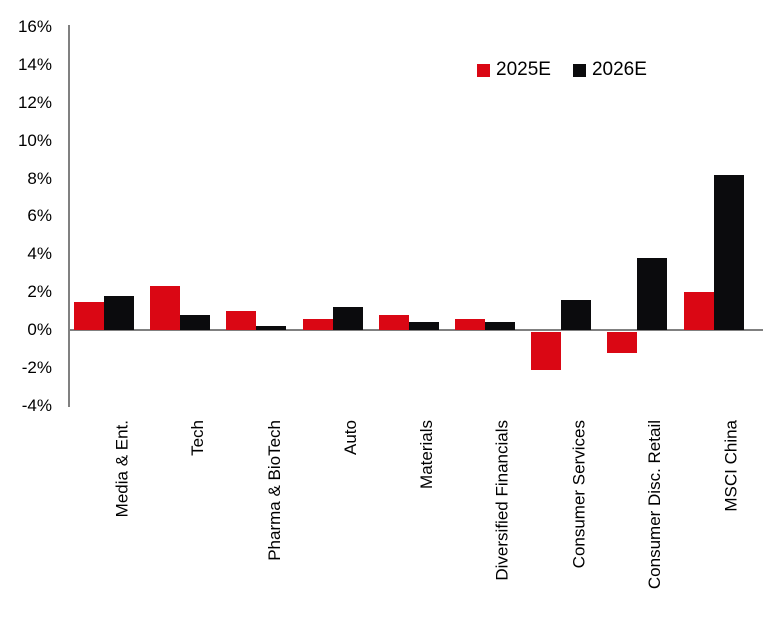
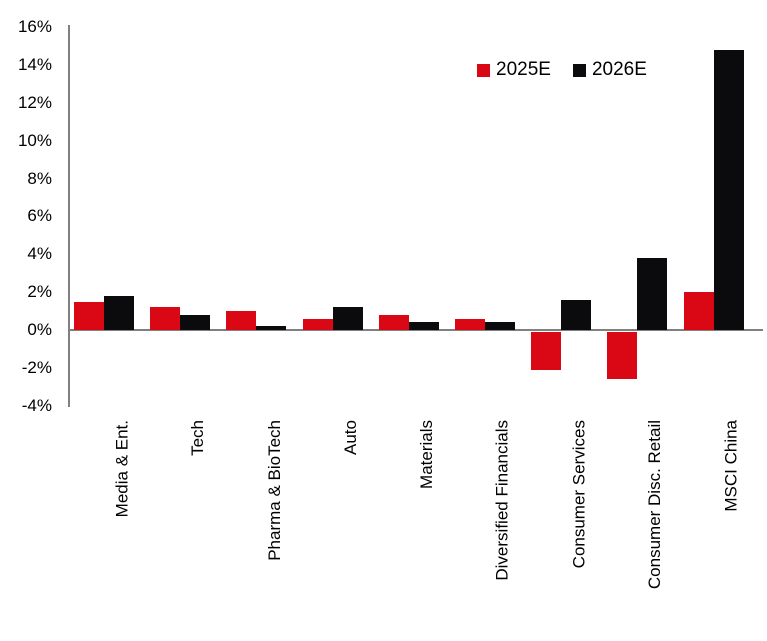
2025E/Tech: 2.3% -> 1.2%
2025E/Consumer Disc. Retail: -1.1% -> -2.5%
2026E/MSCI China: 8.2% -> 14.8%
